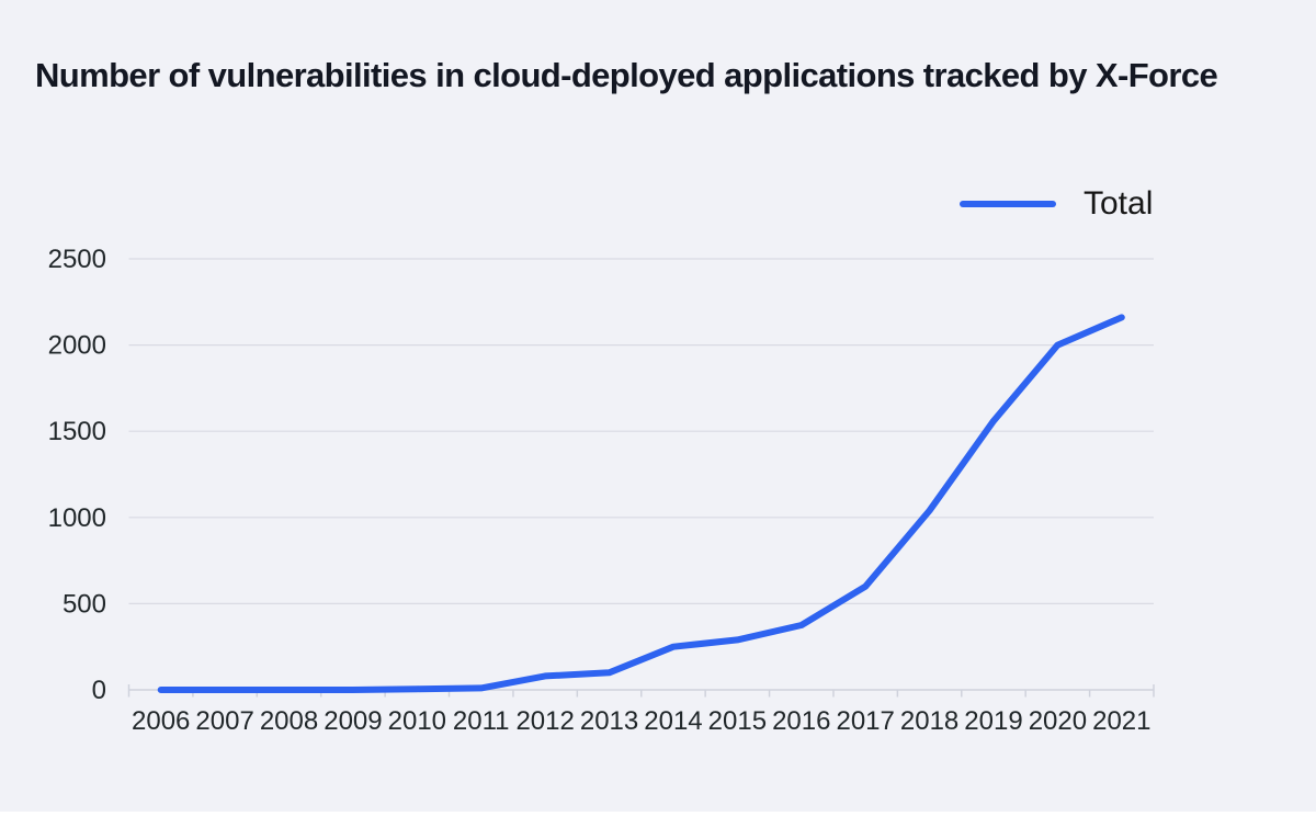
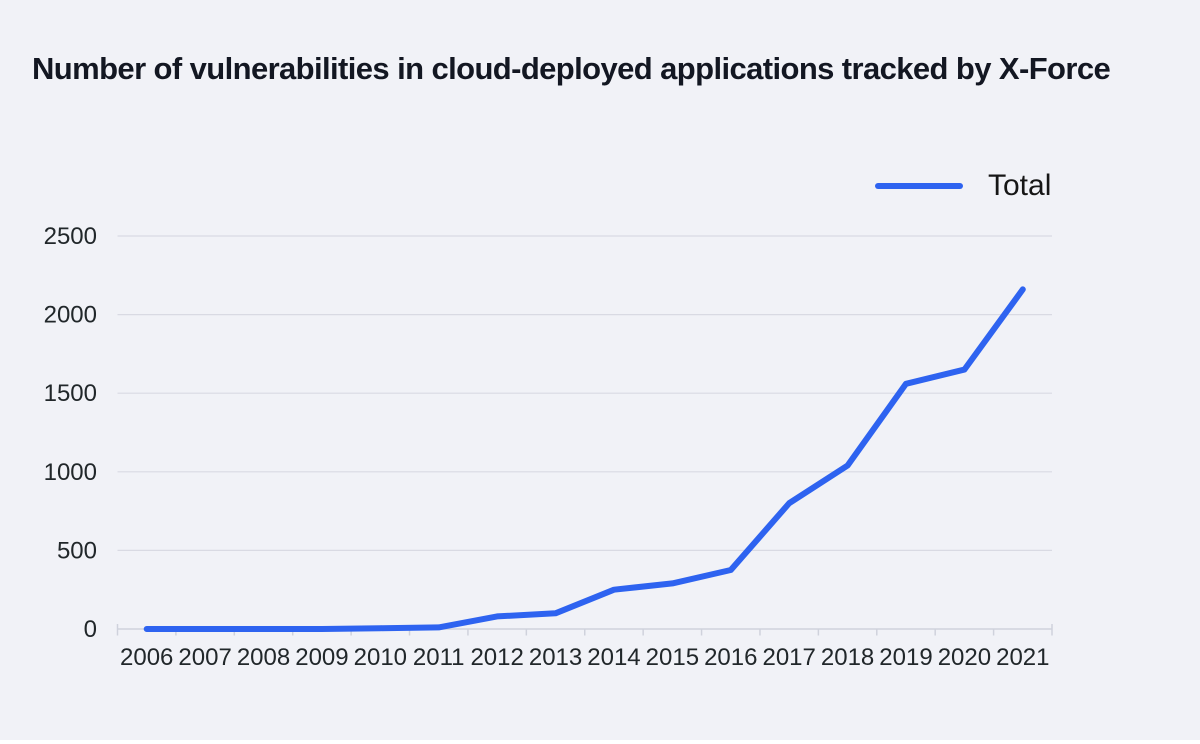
2017: 600 -> 800
2020: 2000 -> 1650
